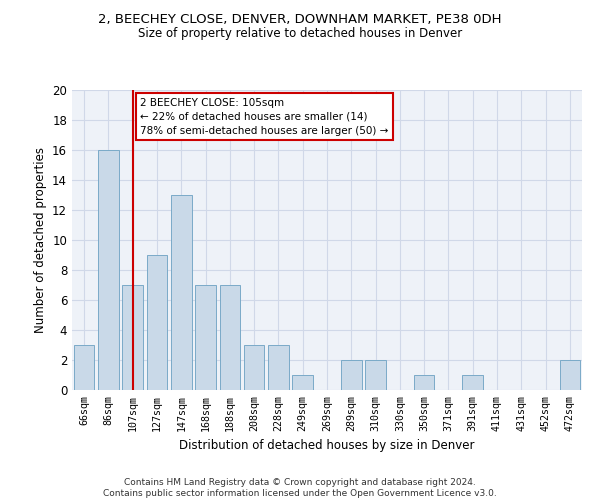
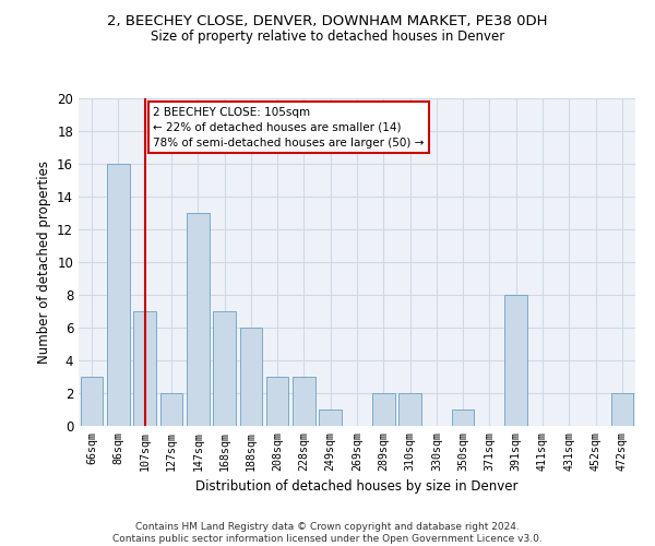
127sqm: 9 -> 2
188sqm: 7 -> 6
391sqm: 1 -> 8
